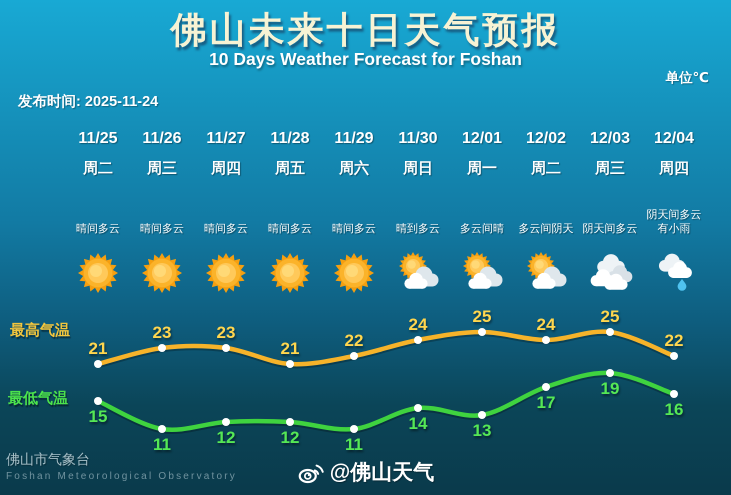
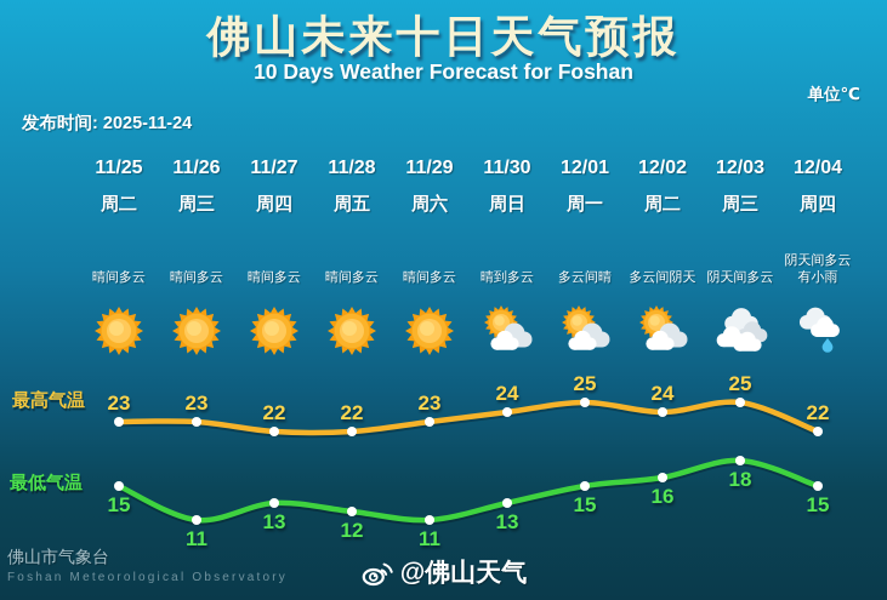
最高气温/11/25: 21 -> 23
最高气温/11/27: 23 -> 22
最低气温/11/27: 12 -> 13
最高气温/11/28: 21 -> 22
最高气温/11/29: 22 -> 23
最低气温/11/30: 14 -> 13
最低气温/12/01: 13 -> 15
最低气温/12/02: 17 -> 16
最低气温/12/03: 19 -> 18
最低气温/12/04: 16 -> 15
